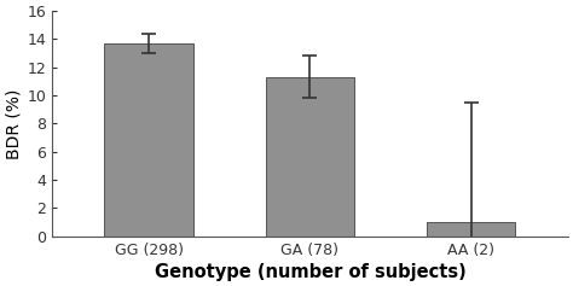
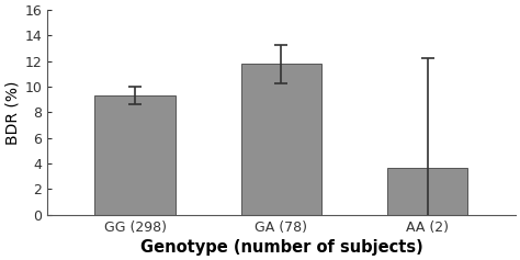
GG (298): 13.7 -> 9.3
GA (78): 11.3 -> 11.8
AA (2): 1.0 -> 3.7
